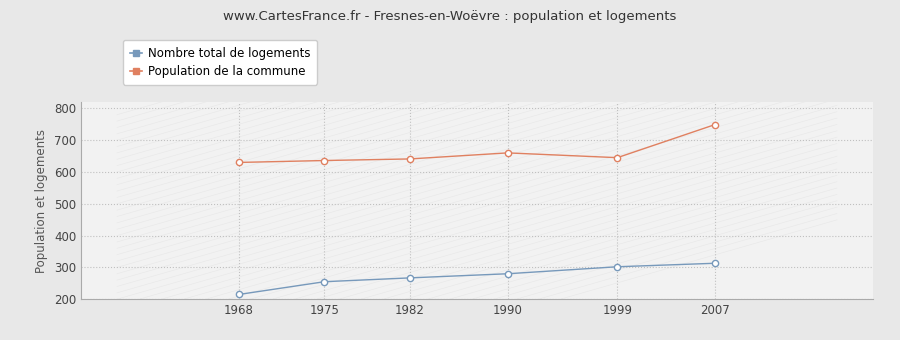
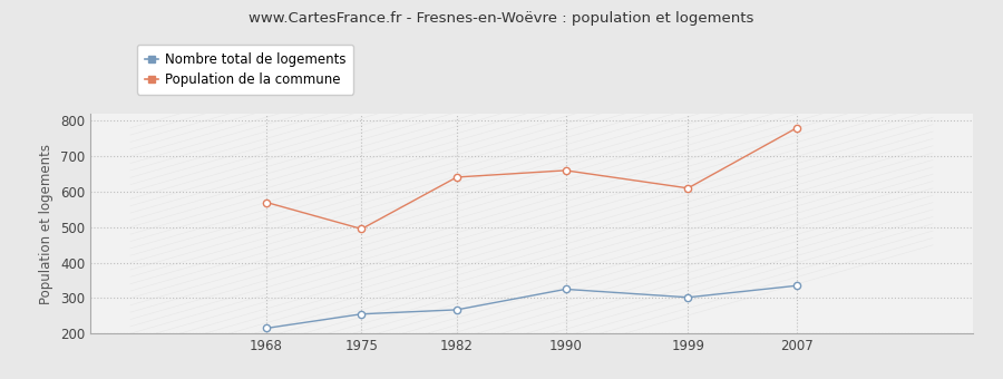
Population de la commune/1968: 630 -> 570
Population de la commune/1975: 636 -> 495
Nombre total de logements/1990: 280 -> 325
Population de la commune/1999: 645 -> 610
Nombre total de logements/2007: 313 -> 335
Population de la commune/2007: 749 -> 780
